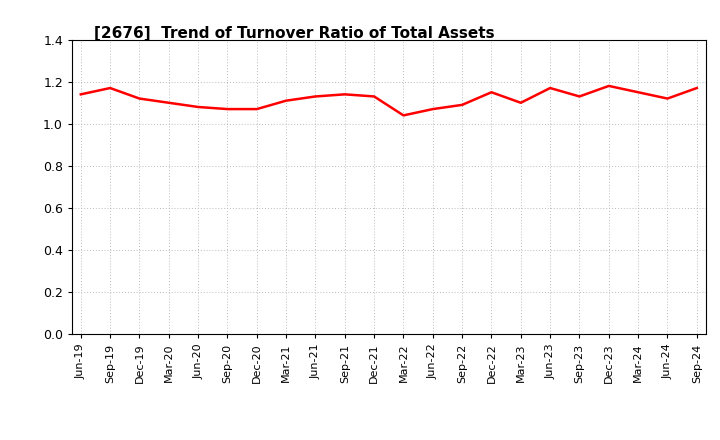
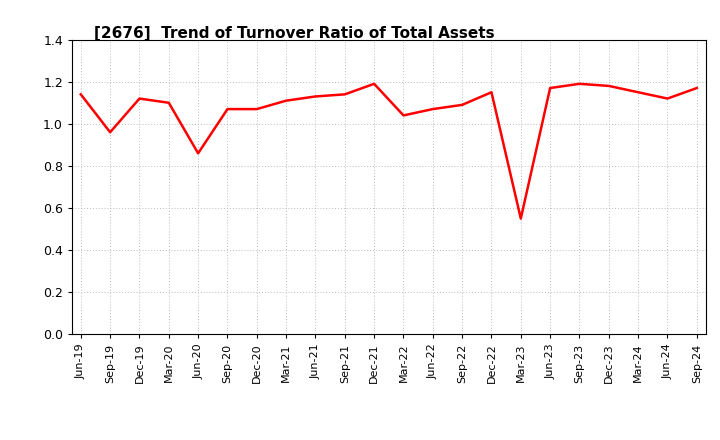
Sep-19: 1.17 -> 0.96
Jun-20: 1.08 -> 0.86
Dec-21: 1.13 -> 1.19
Mar-23: 1.10 -> 0.55
Sep-23: 1.13 -> 1.19
